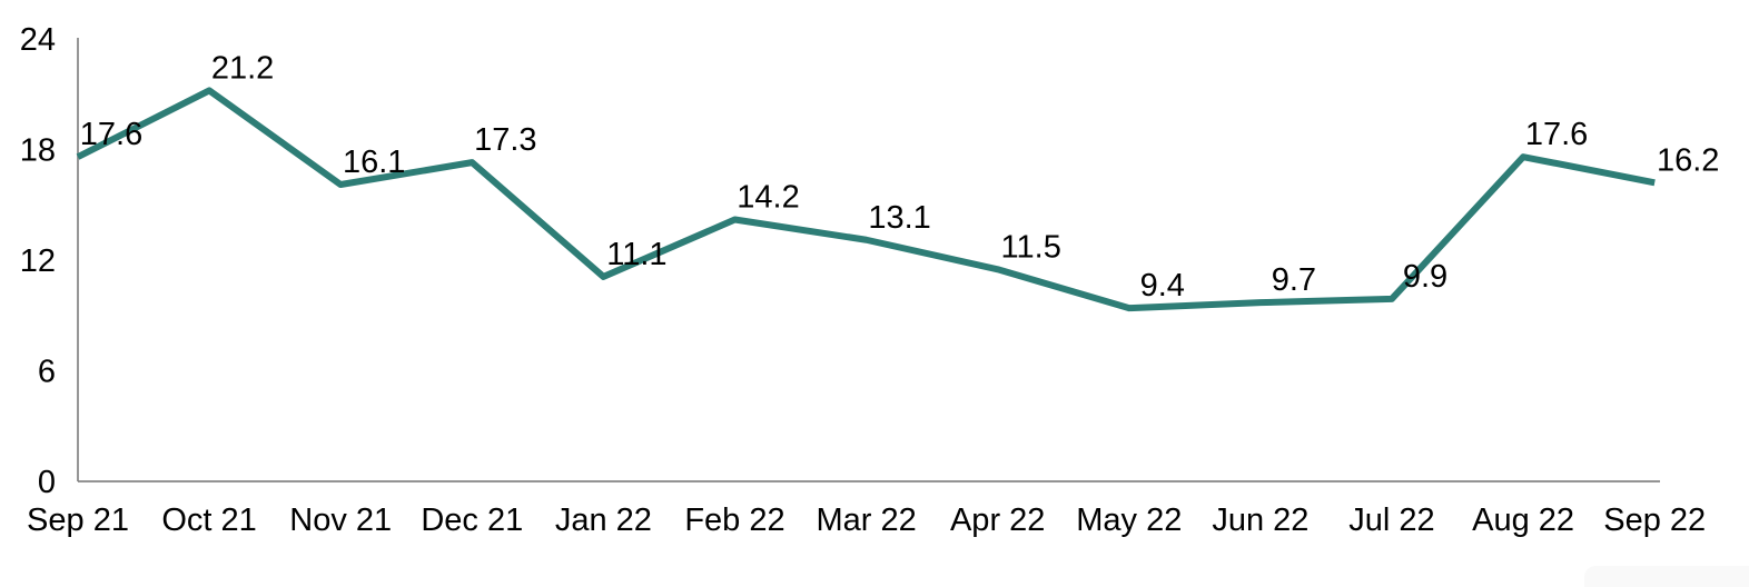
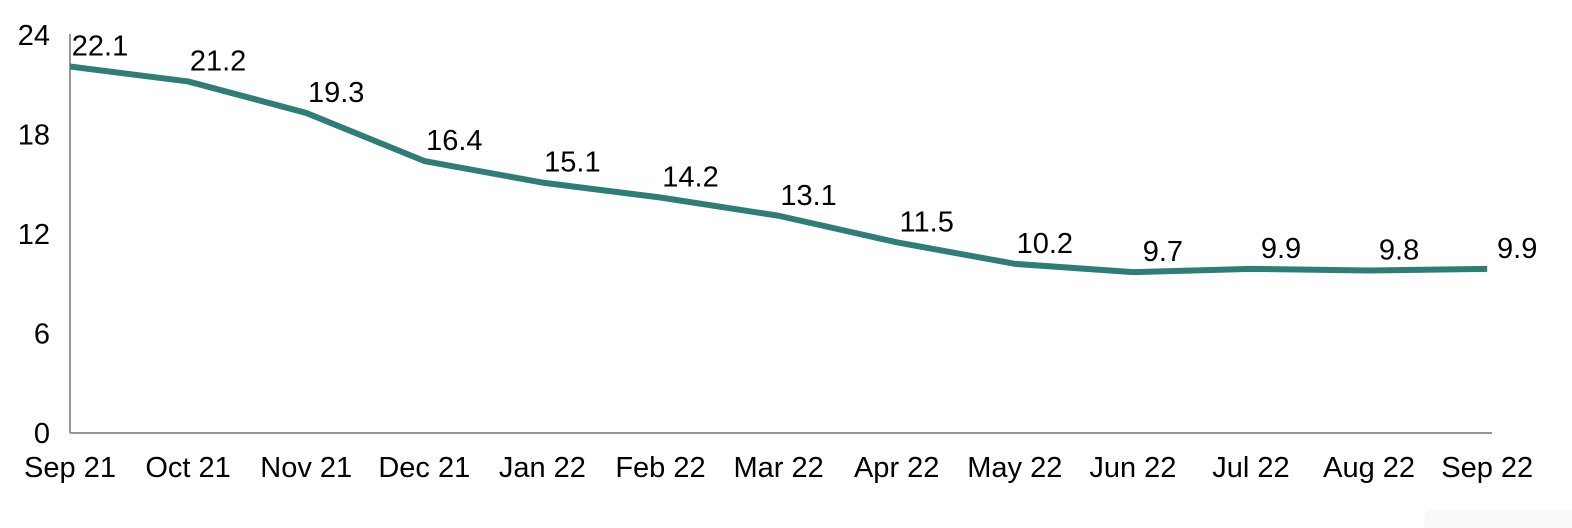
Sep 21: 17.6 -> 22.1
Nov 21: 16.1 -> 19.3
Dec 21: 17.3 -> 16.4
Jan 22: 11.1 -> 15.1
May 22: 9.4 -> 10.2
Aug 22: 17.6 -> 9.8
Sep 22: 16.2 -> 9.9
